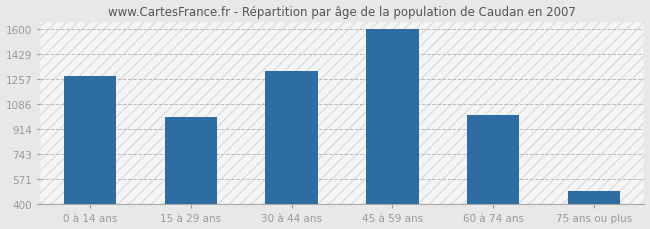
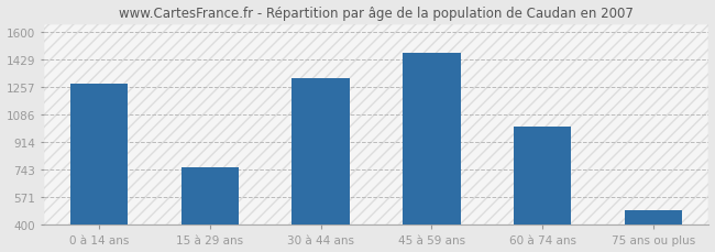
15 à 29 ans: 1000 -> 760
45 à 59 ans: 1600 -> 1470
